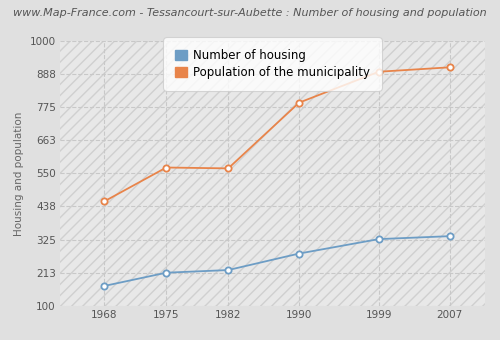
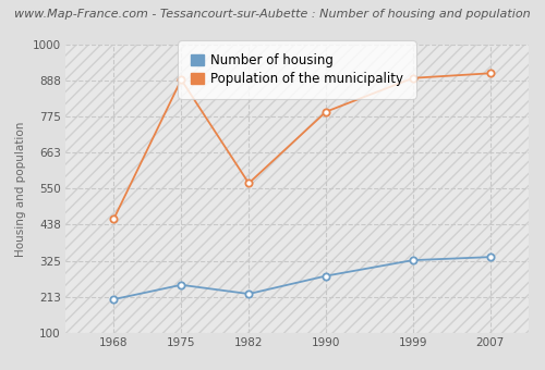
Number of housing/1968: 168 -> 205
Number of housing/1975: 213 -> 250
Population of the municipality/1975: 570 -> 890
